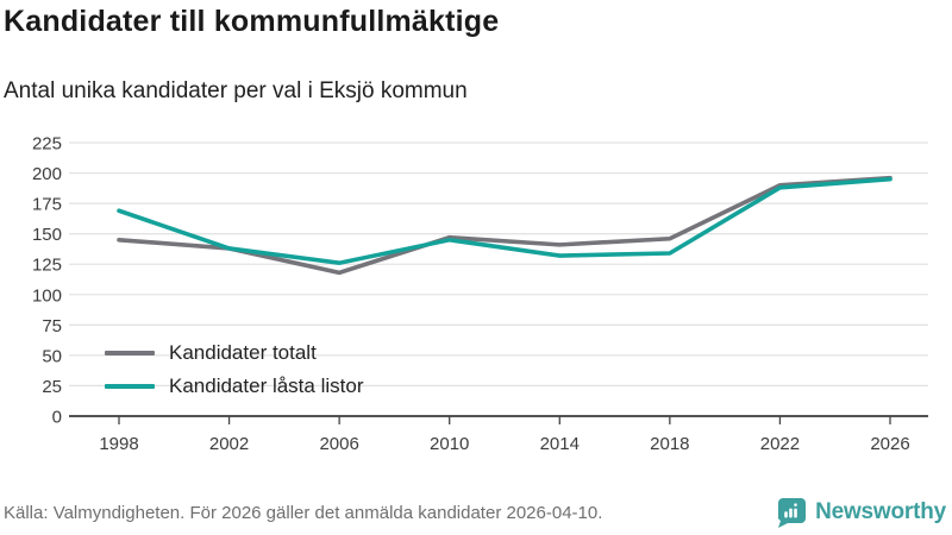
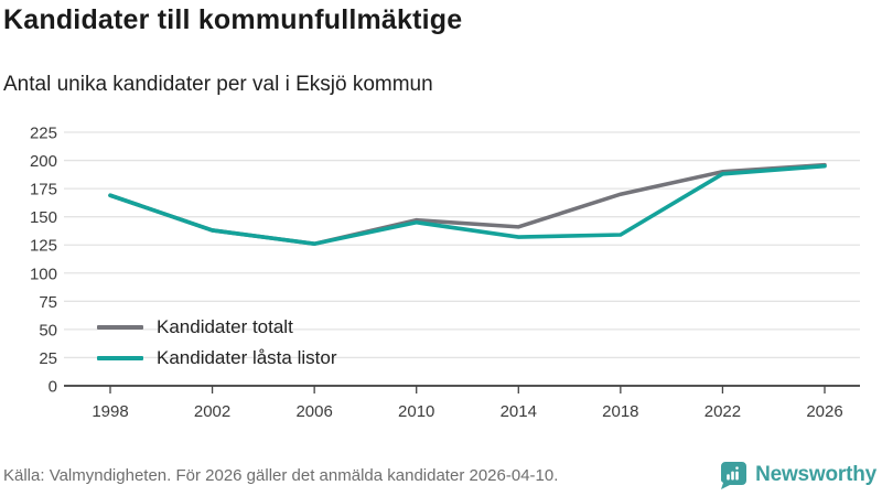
Kandidater totalt/1998: 145 -> 169
Kandidater totalt/2006: 118 -> 126
Kandidater totalt/2018: 146 -> 170
